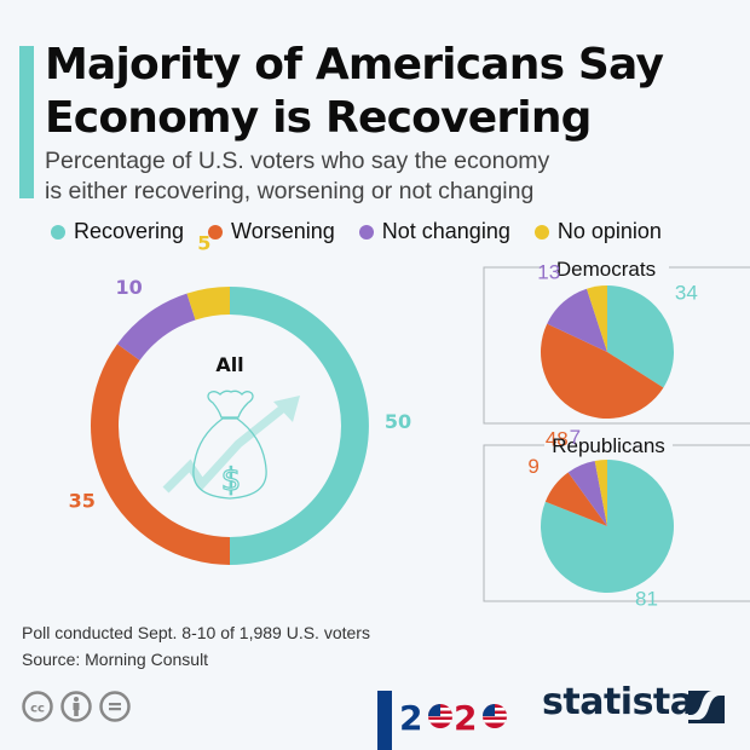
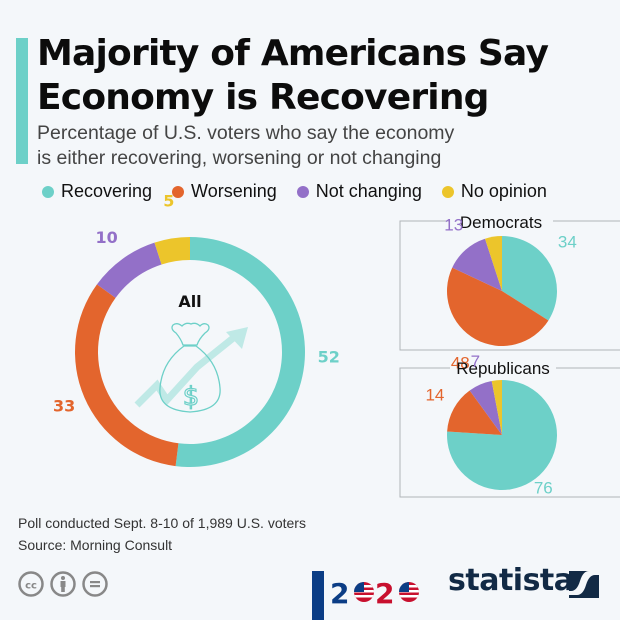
All/Recovering: 50 -> 52
All/Worsening: 35 -> 33
Republicans/Recovering: 81 -> 76
Republicans/Worsening: 9 -> 14
